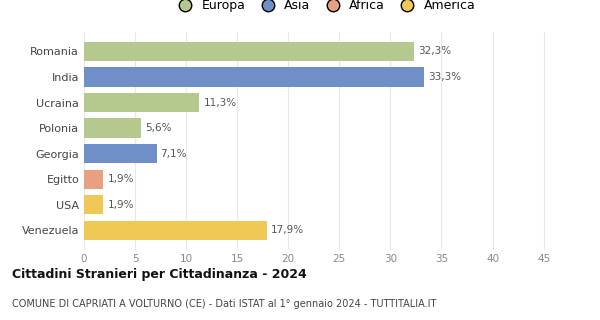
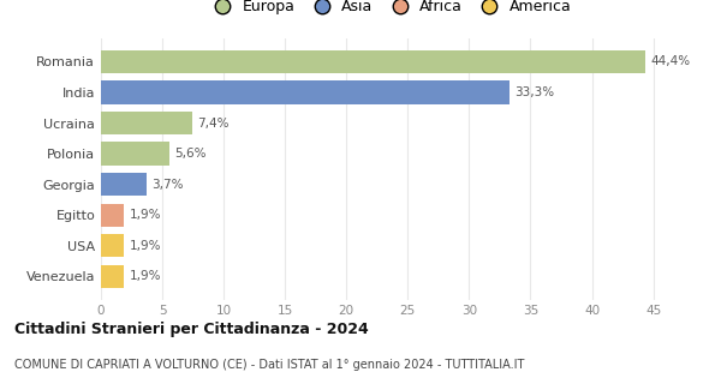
Romania: 32,3% -> 44,4%
Ucraina: 11,3% -> 7,4%
Georgia: 7,1% -> 3,7%
Venezuela: 17,9% -> 1,9%
